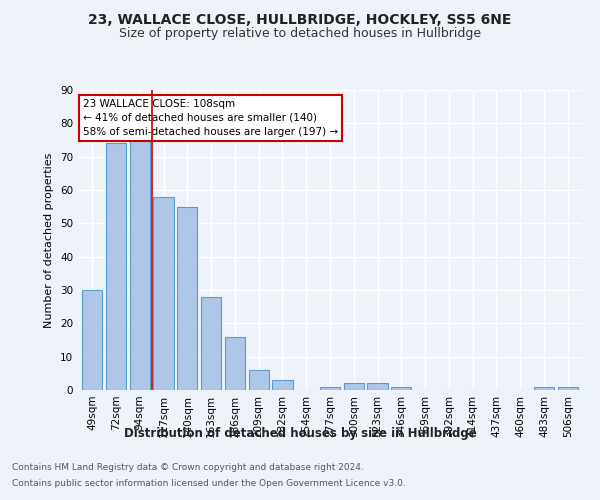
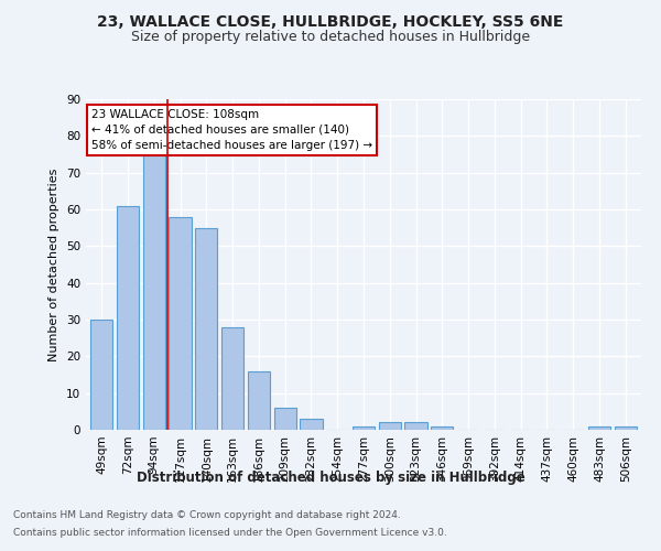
72sqm: 74 -> 61
